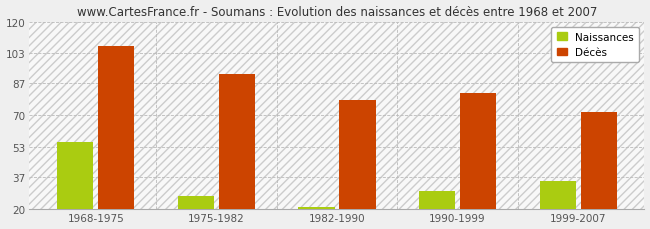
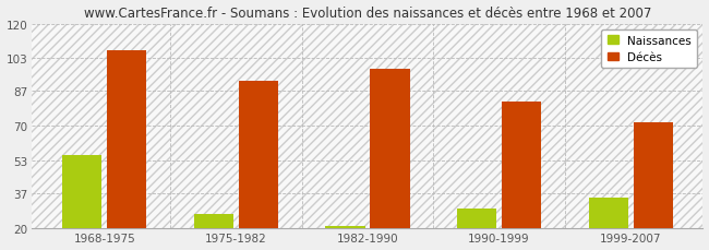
Décès/1982-1990: 78 -> 98
